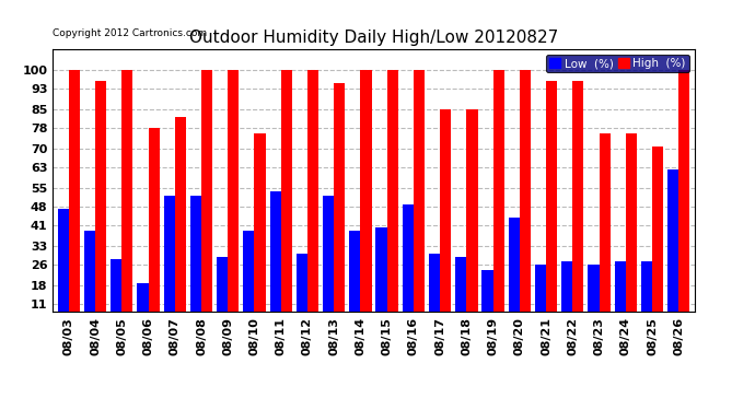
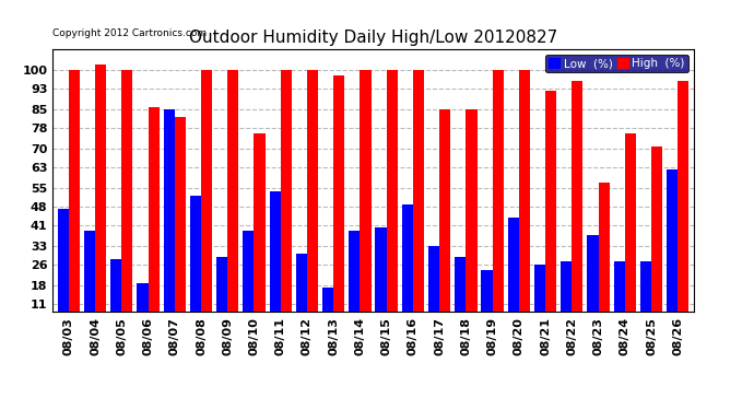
High (%)/08/04: 96 -> 102
High (%)/08/06: 78 -> 86
Low (%)/08/07: 52 -> 85
Low (%)/08/13: 52 -> 17
High (%)/08/13: 95 -> 98
Low (%)/08/17: 30 -> 33
High (%)/08/21: 96 -> 92
Low (%)/08/23: 26 -> 37
High (%)/08/23: 76 -> 57
High (%)/08/26: 100 -> 96
